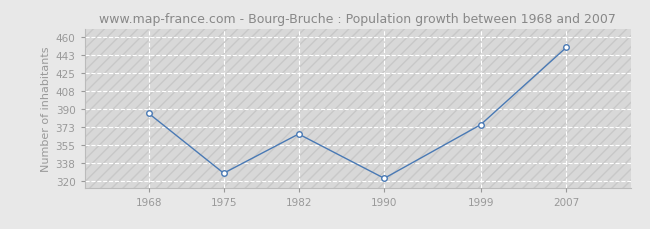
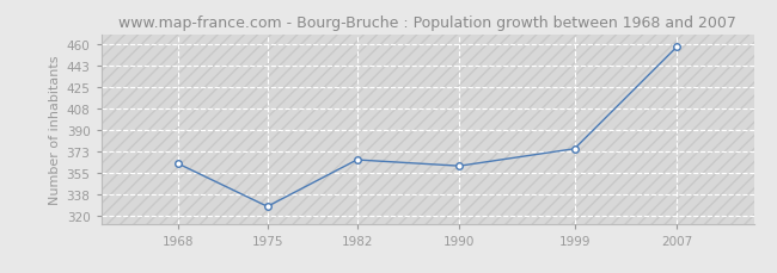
1968: 386 -> 363
1990: 323 -> 361
2007: 450 -> 458
